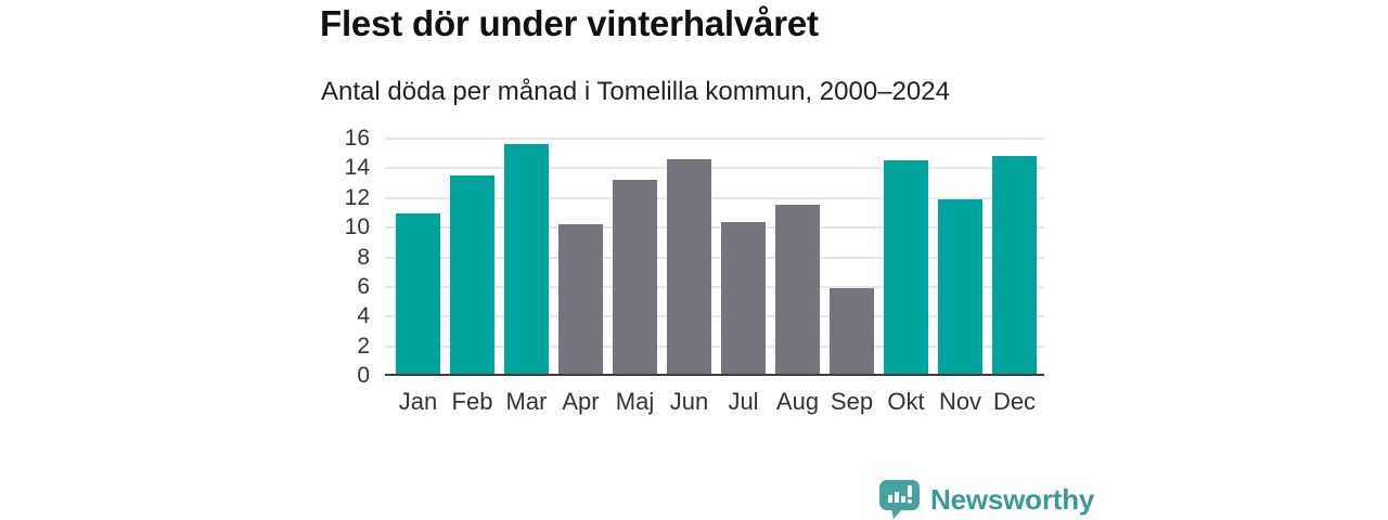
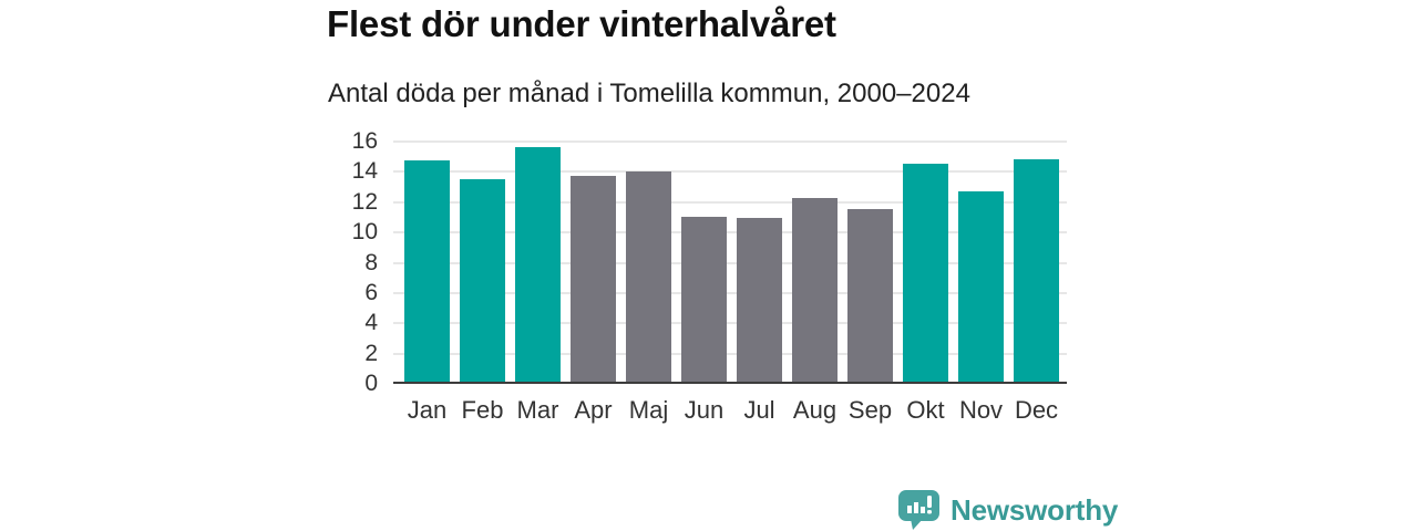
Jan: 10.8 -> 14.6
Apr: 10.1 -> 13.6
Maj: 13.1 -> 13.9
Jun: 14.5 -> 10.9
Jul: 10.2 -> 10.8
Aug: 11.4 -> 12.1
Sep: 5.8 -> 11.4
Nov: 11.8 -> 12.6
